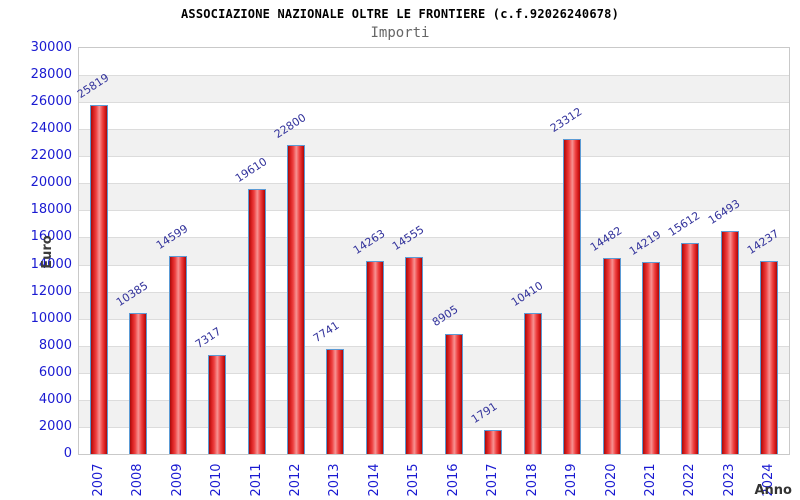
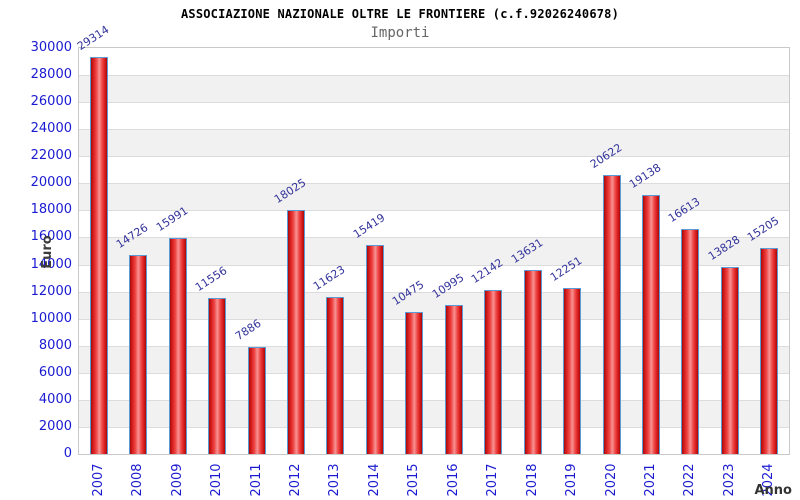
2007: 25819 -> 29314
2008: 10385 -> 14726
2009: 14599 -> 15991
2010: 7317 -> 11556
2011: 19610 -> 7886
2012: 22800 -> 18025
2013: 7741 -> 11623
2014: 14263 -> 15419
2015: 14555 -> 10475
2016: 8905 -> 10995
2017: 1791 -> 12142
2018: 10410 -> 13631
2019: 23312 -> 12251
2020: 14482 -> 20622
2021: 14219 -> 19138
2022: 15612 -> 16613
2023: 16493 -> 13828
2024: 14237 -> 15205
